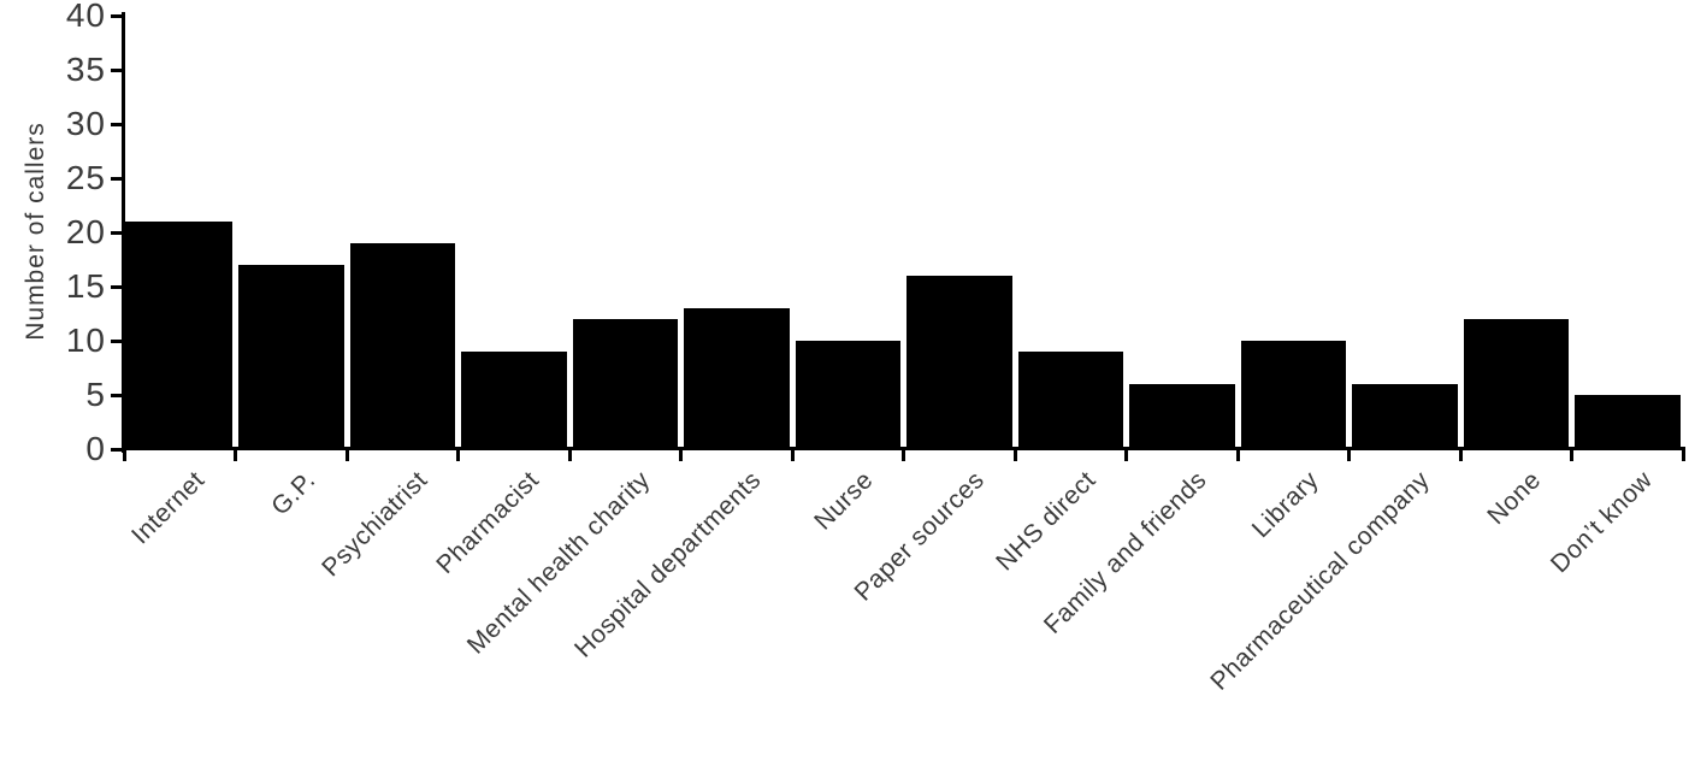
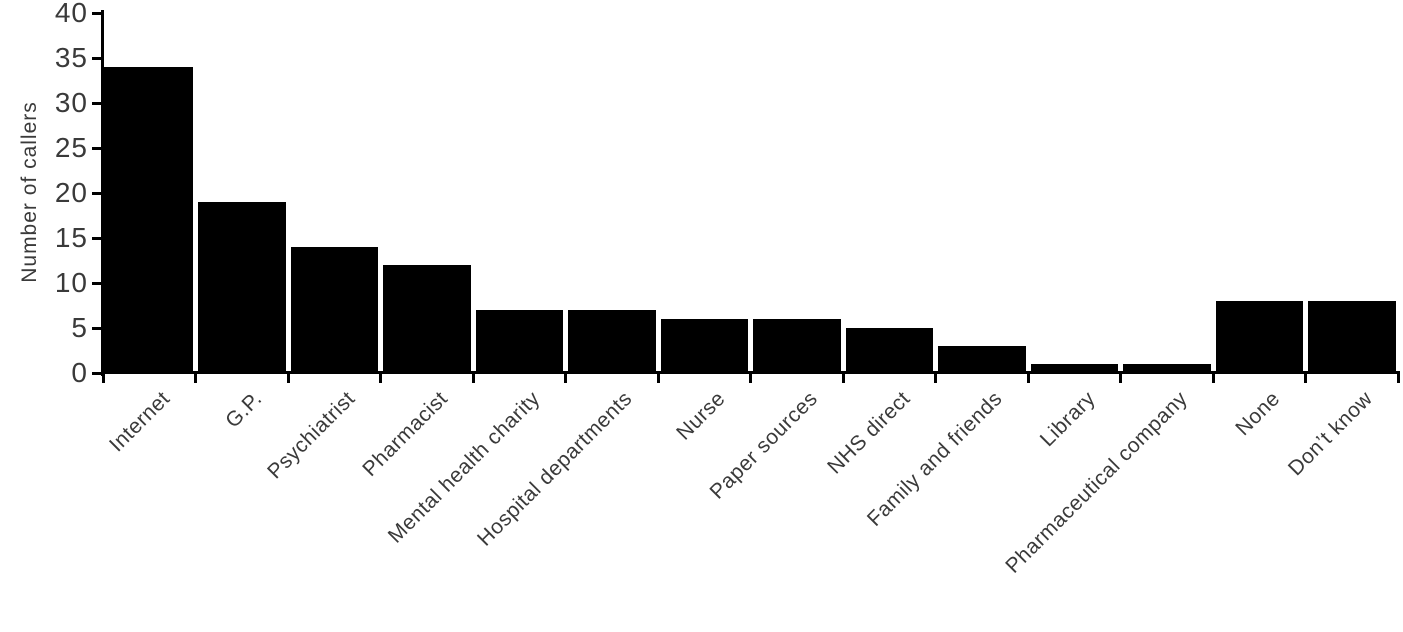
Internet: 21 -> 34
G.P.: 17 -> 19
Psychiatrist: 19 -> 14
Pharmacist: 9 -> 12
Mental health charity: 12 -> 7
Hospital departments: 13 -> 7
Nurse: 10 -> 6
Paper sources: 16 -> 6
NHS direct: 9 -> 5
Family and friends: 6 -> 3
Library: 10 -> 1
Pharmaceutical company: 6 -> 1
None: 12 -> 8
Don’t know: 5 -> 8
